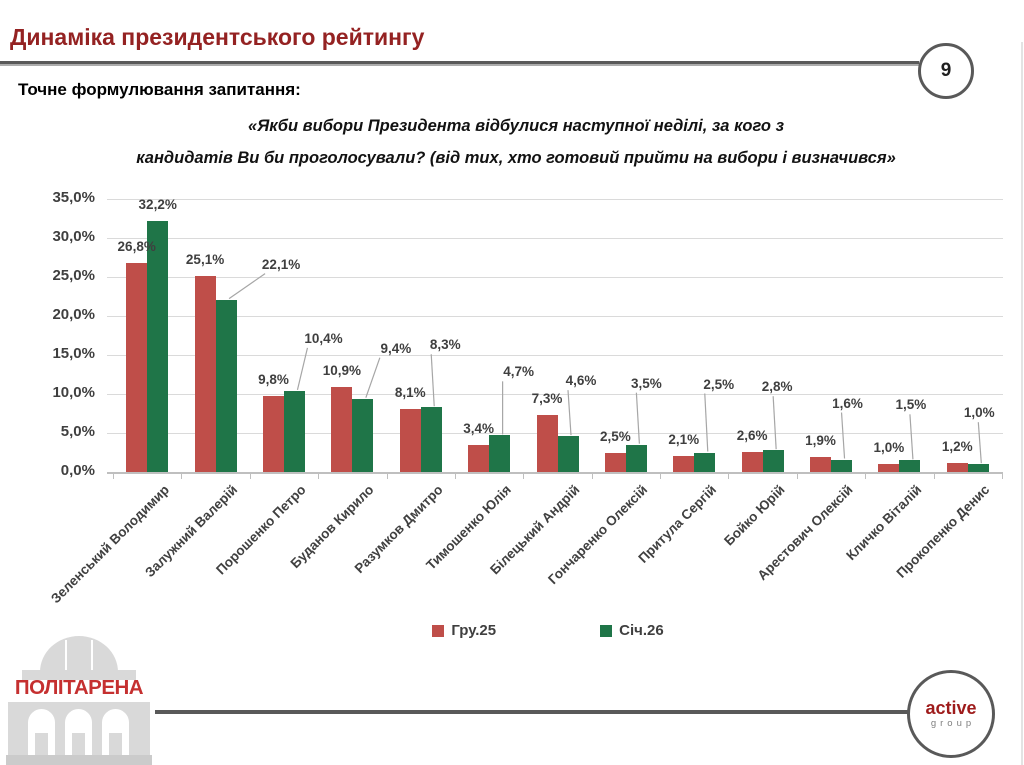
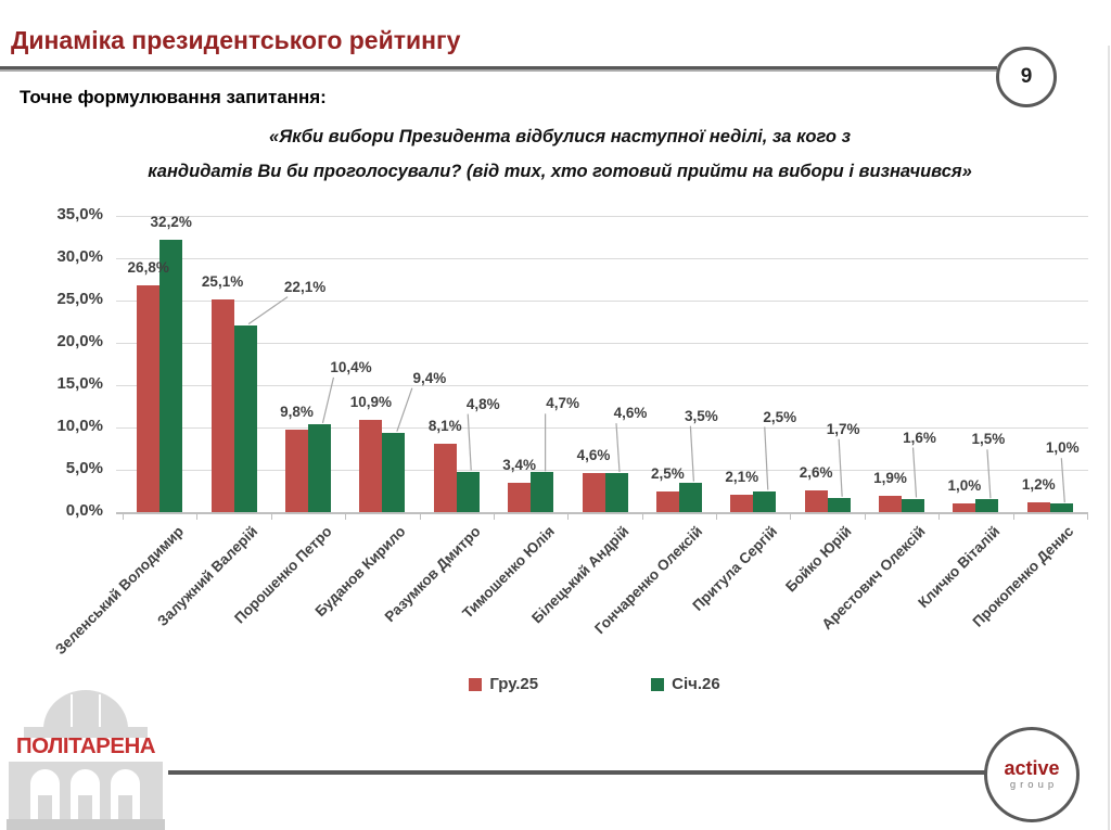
Січ.26/Разумков Дмитро: 8,3% -> 4,8%
Гру.25/Білецький Андрій: 7,3% -> 4,6%
Січ.26/Бойко Юрій: 2,8% -> 1,7%
